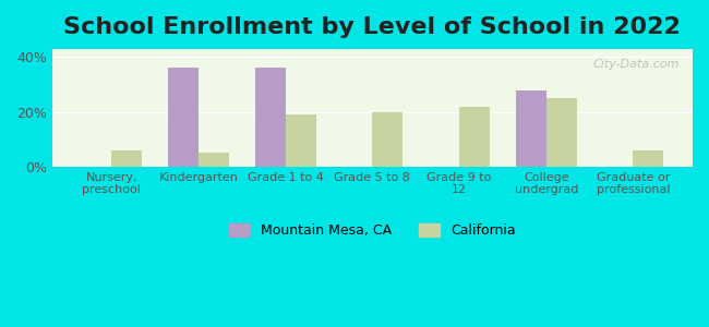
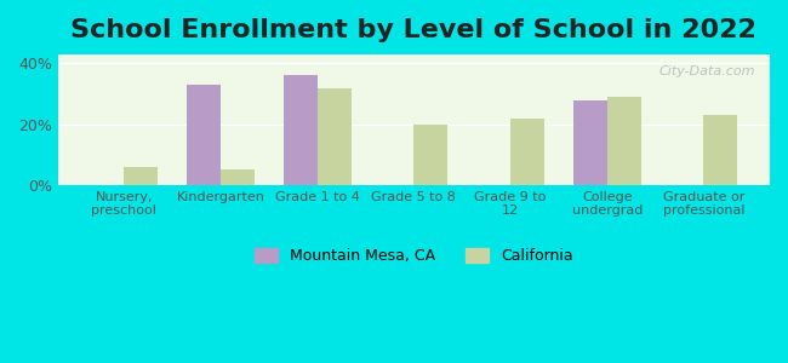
Mountain Mesa, CA/Kindergarten: 36% -> 33%
California/Grade 1 to 4: 19% -> 32%
California/College undergrad: 25% -> 29%
California/Graduate or professional: 6% -> 23%
